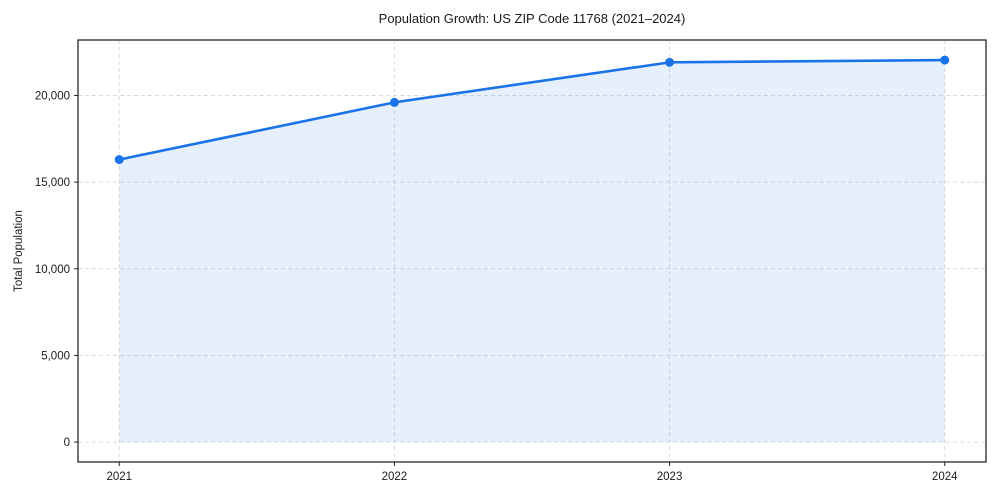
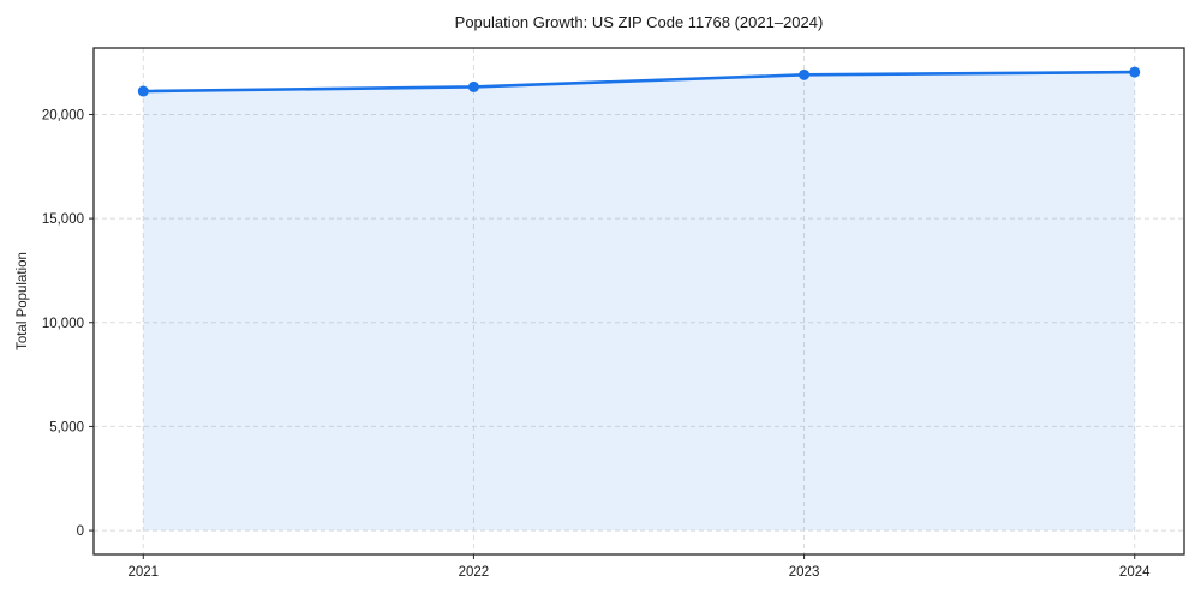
2021: 16300 -> 21100
2022: 19600 -> 21300
